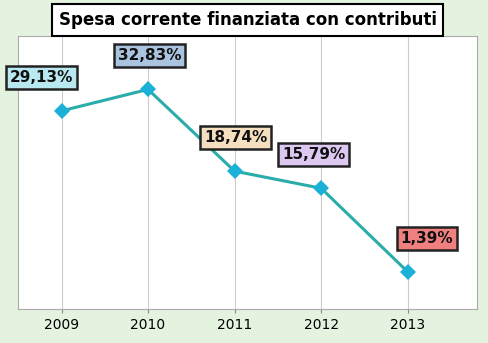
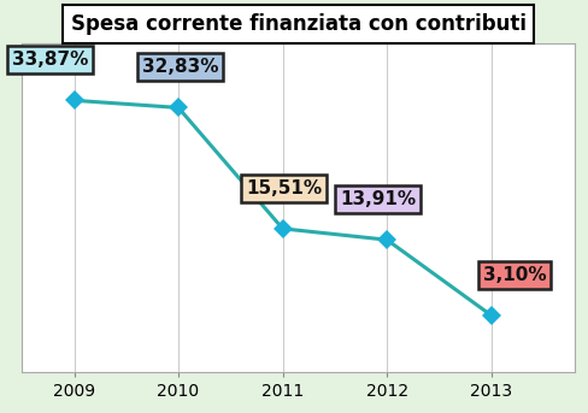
2009: 29,13% -> 33,87%
2011: 18,74% -> 15,51%
2012: 15,79% -> 13,91%
2013: 1,39% -> 3,10%
